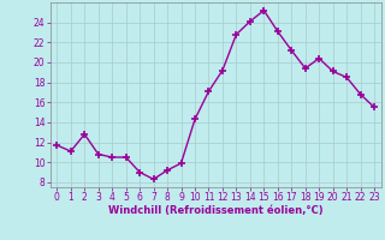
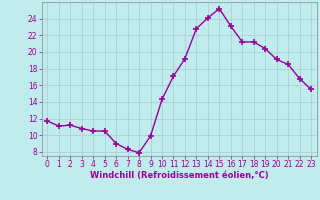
2: 12.8 -> 11.2
8: 9.2 -> 7.9
18: 19.4 -> 21.2
